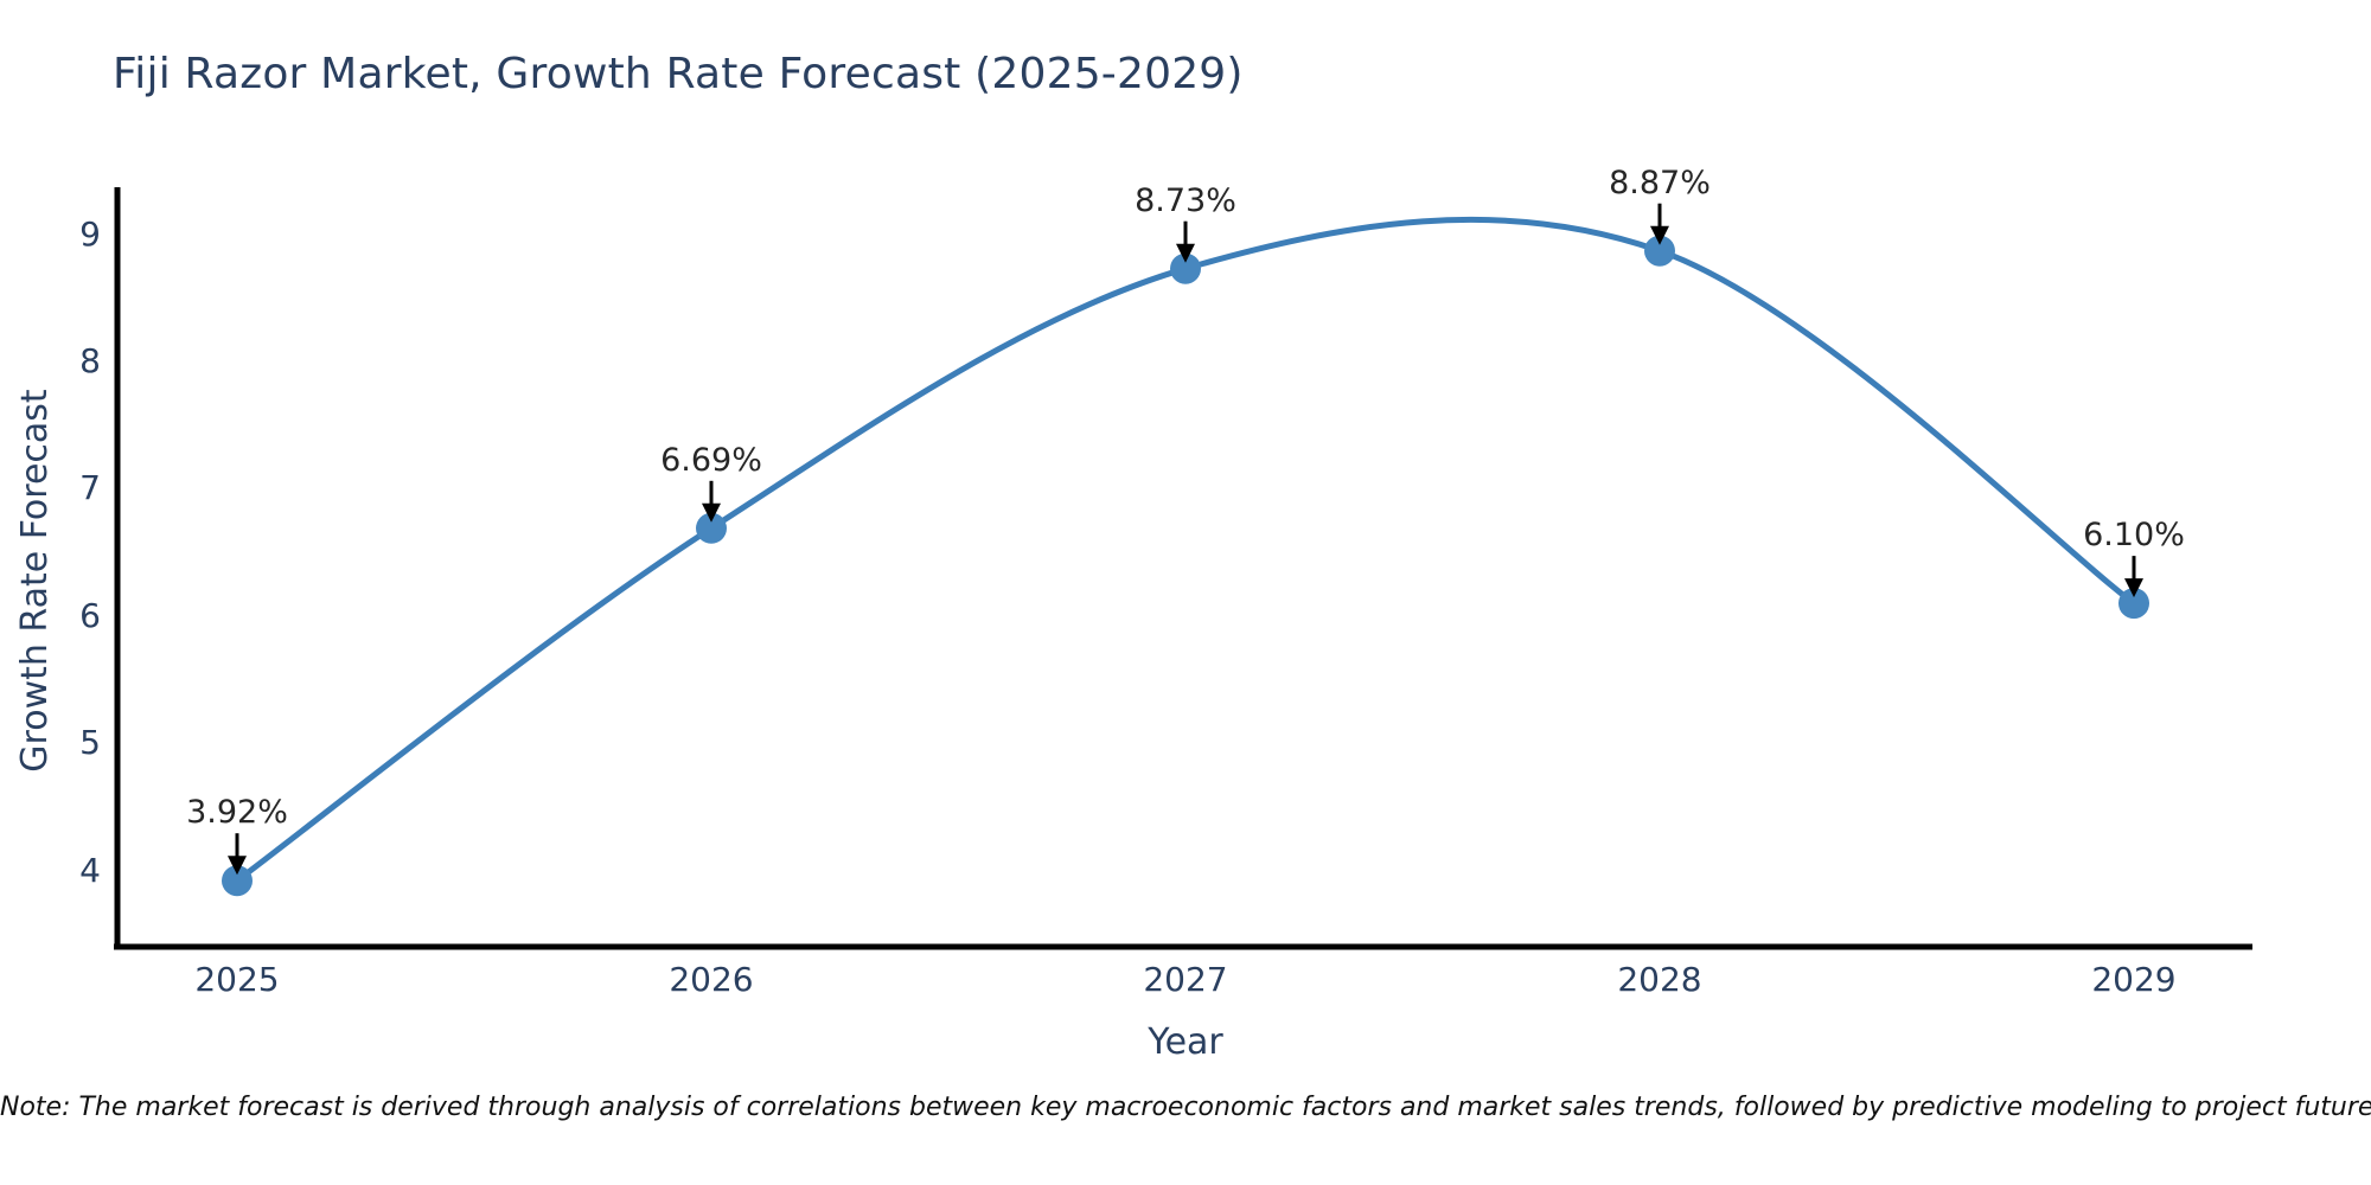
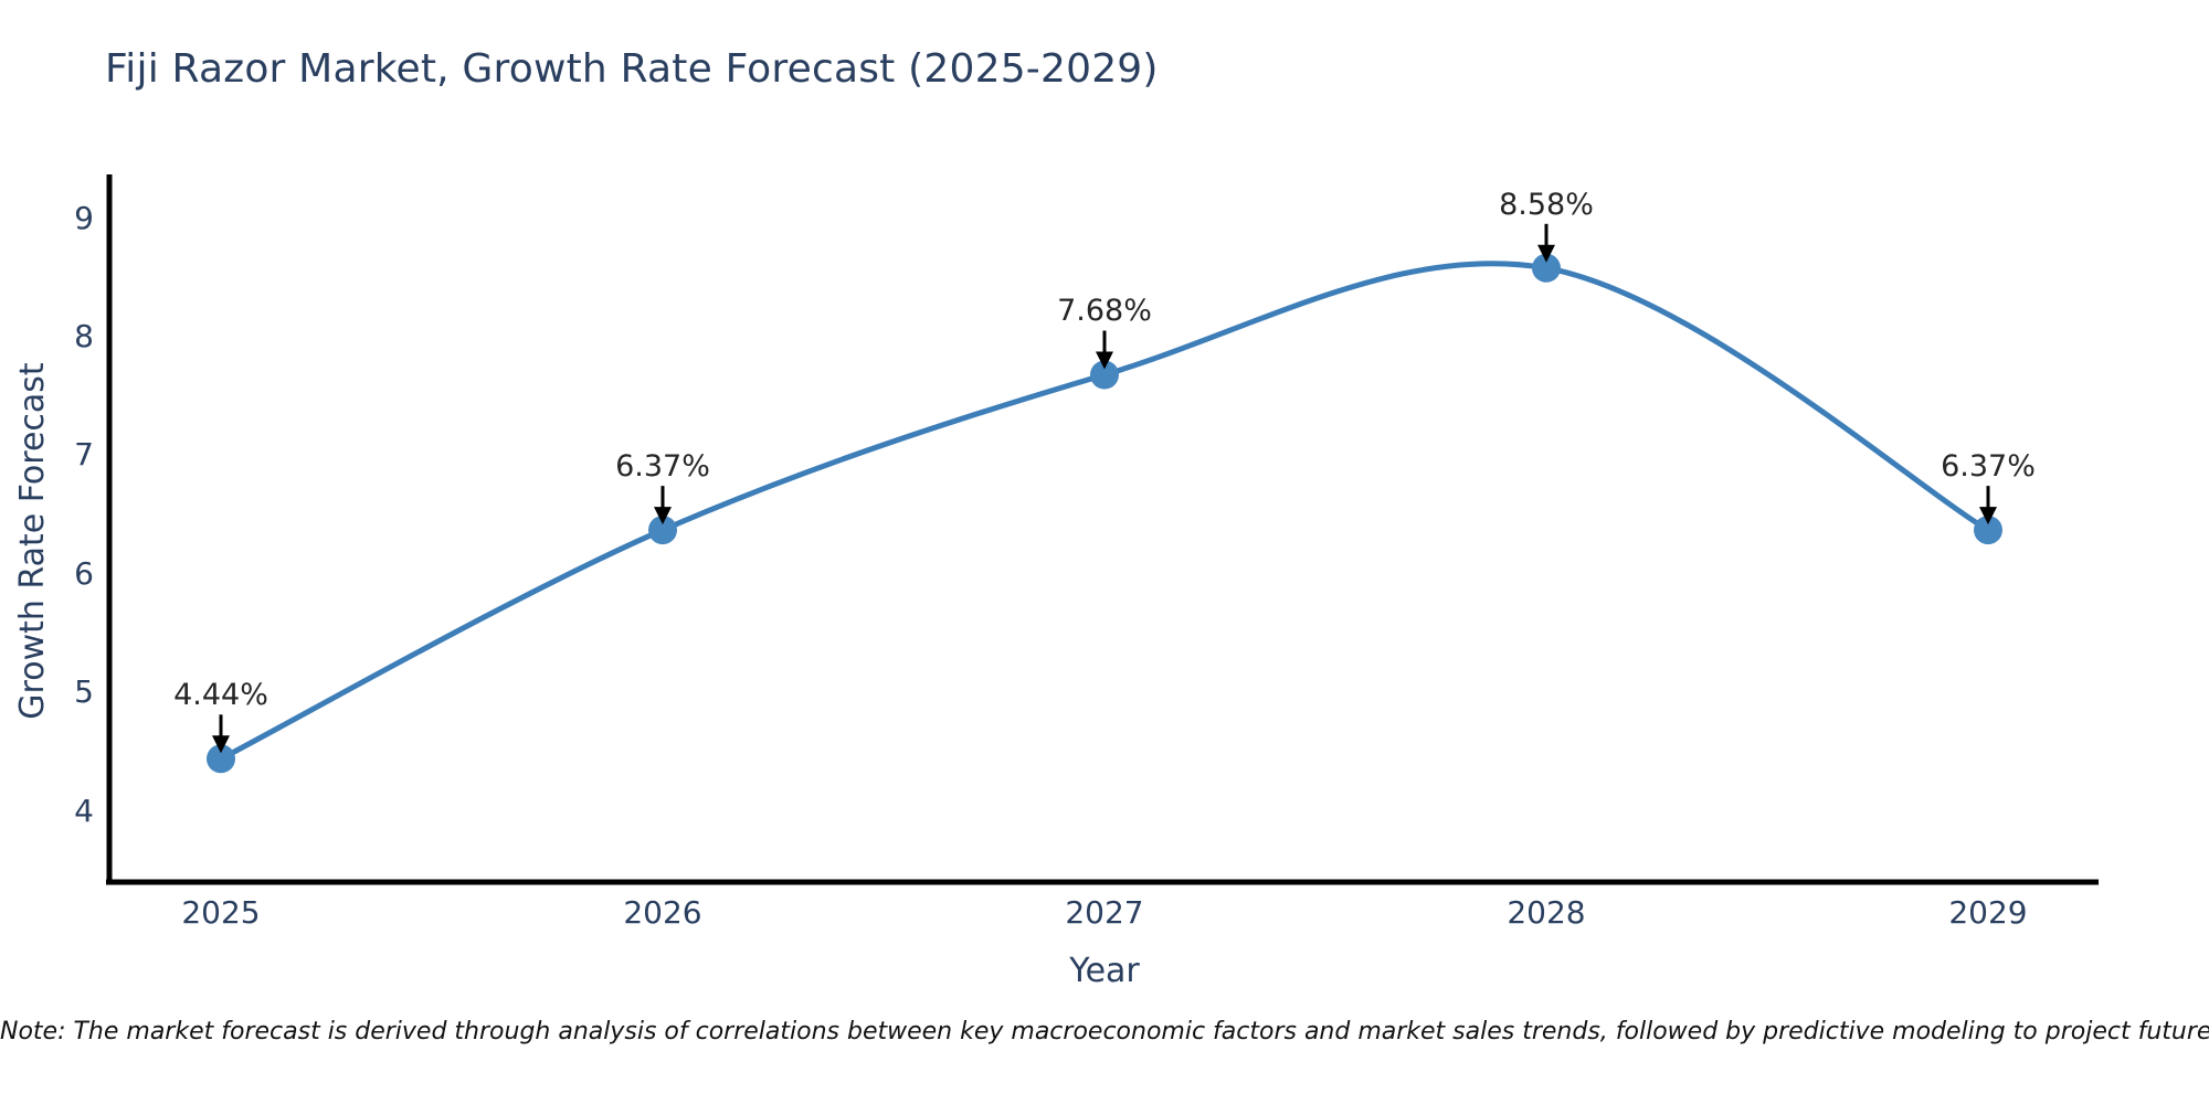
2025: 3.92% -> 4.44%
2026: 6.69% -> 6.37%
2027: 8.73% -> 7.68%
2028: 8.87% -> 8.58%
2029: 6.10% -> 6.37%
